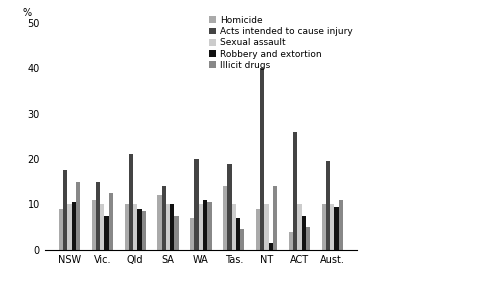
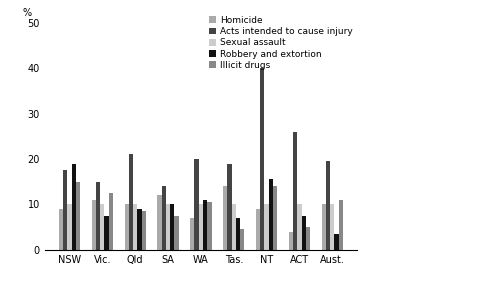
Robbery and extortion/NSW: 10.5 -> 19.0
Robbery and extortion/NT: 1.5 -> 15.5
Robbery and extortion/Aust.: 9.5 -> 3.5
